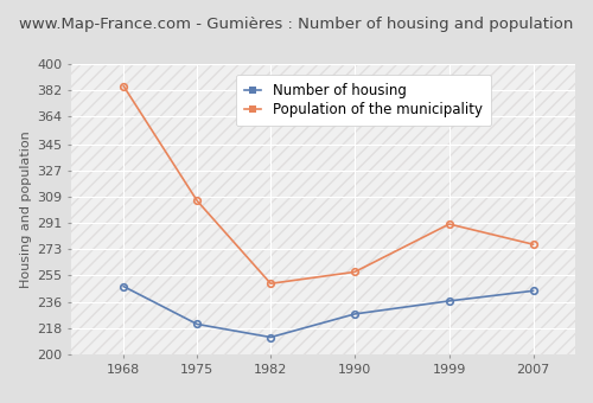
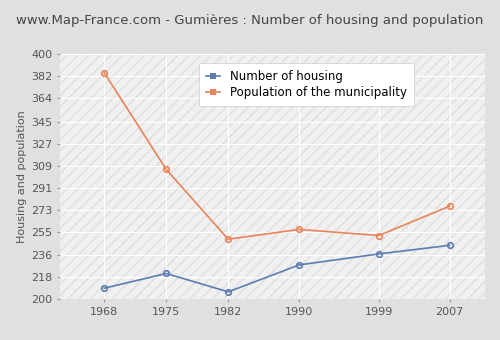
Number of housing/1968: 247 -> 209
Number of housing/1982: 212 -> 206
Population of the municipality/1999: 290 -> 252
